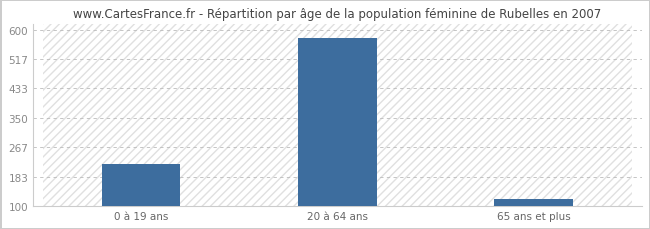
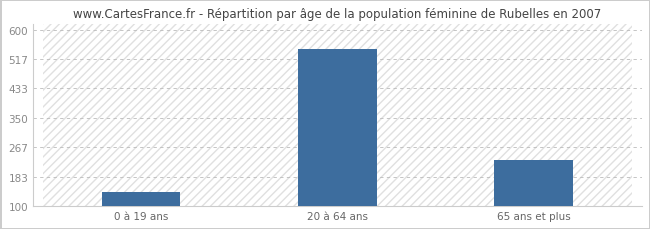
0 à 19 ans: 218 -> 140
20 à 64 ans: 576 -> 545
65 ans et plus: 118 -> 230
